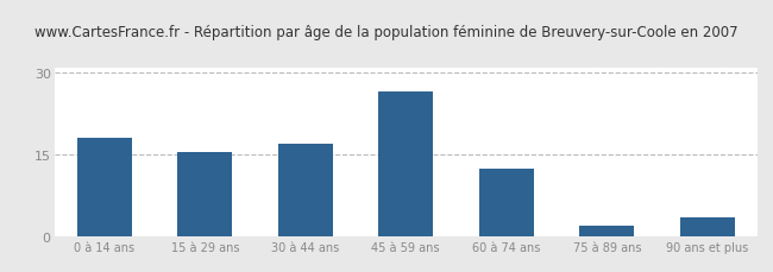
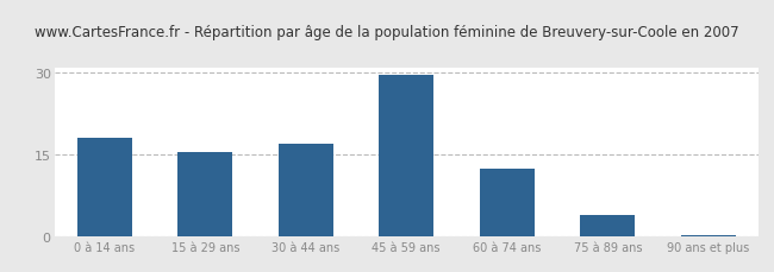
45 à 59 ans: 26.5 -> 29.5
75 à 89 ans: 2.0 -> 4.0
90 ans et plus: 3.5 -> 0.2
